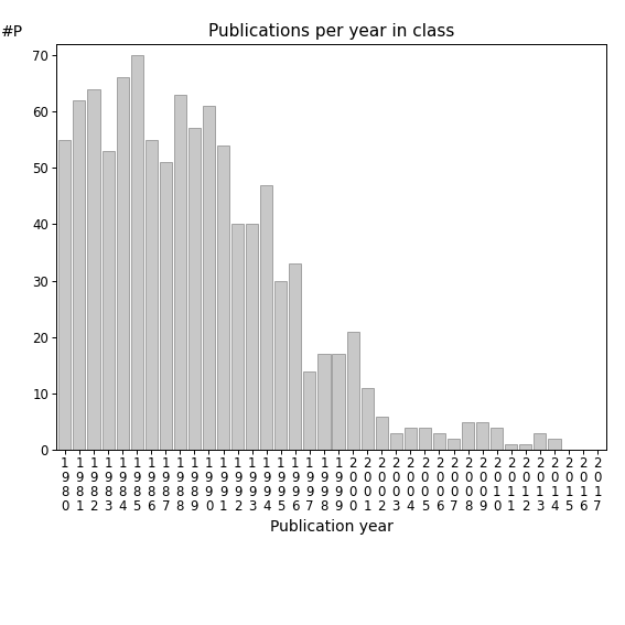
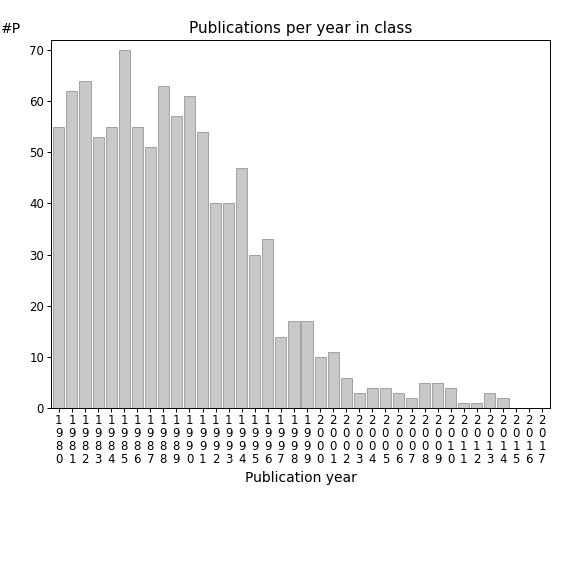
1 9 8 4: 66 -> 55
2 0 0 0: 21 -> 10
